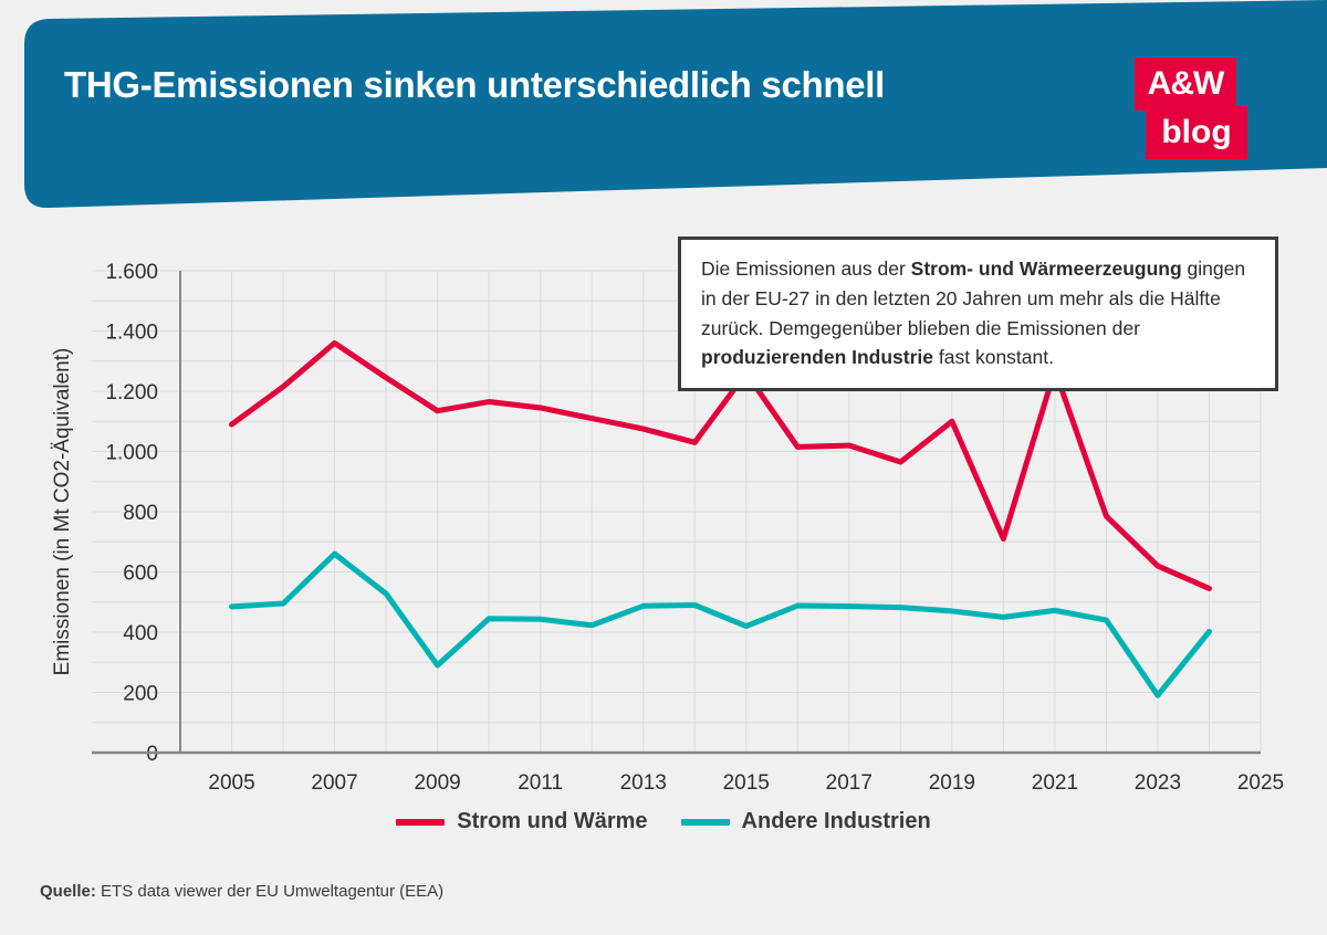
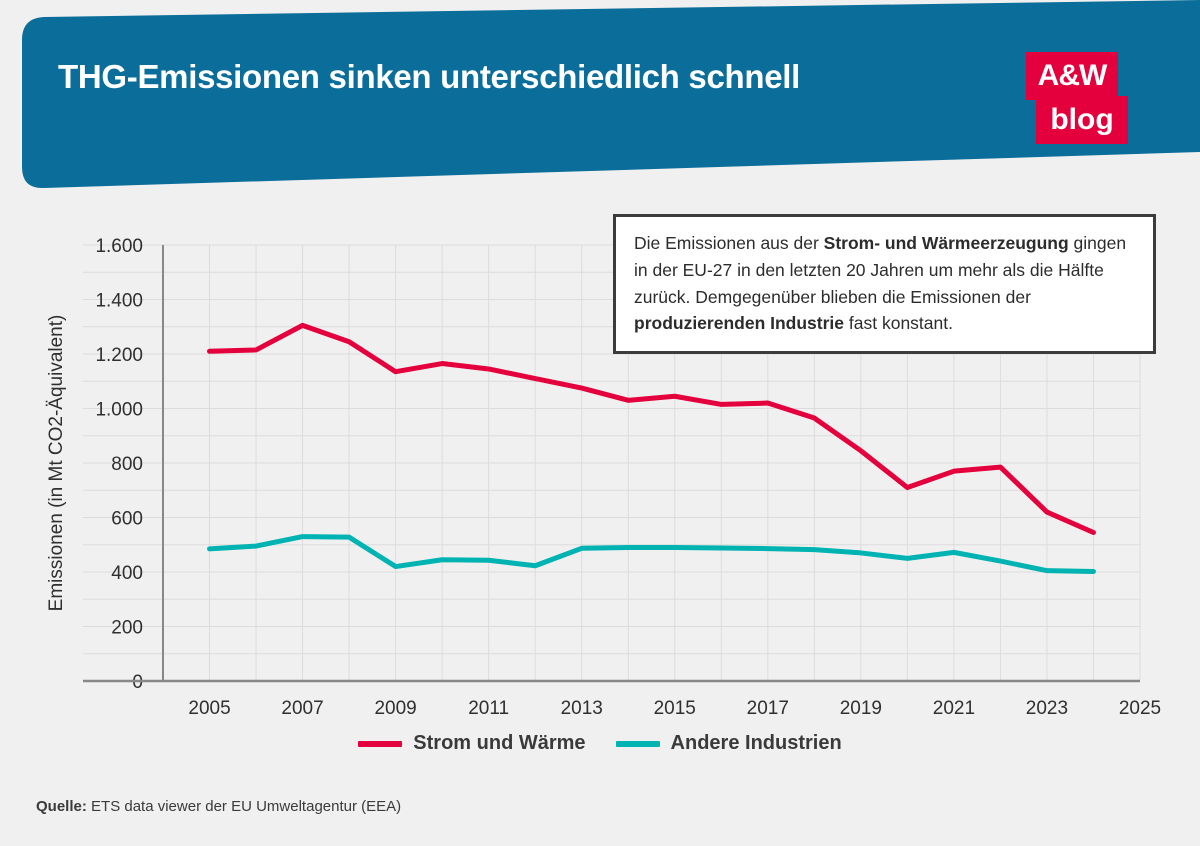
Strom und Wärme/2005: 1090 -> 1210
Strom und Wärme/2007: 1360 -> 1300
Andere Industrien/2007: 660 -> 530
Andere Industrien/2009: 290 -> 420
Strom und Wärme/2015: 1260 -> 1040
Andere Industrien/2015: 420 -> 490
Strom und Wärme/2019: 1100 -> 840
Strom und Wärme/2021: 1270 -> 770
Andere Industrien/2023: 190 -> 400
